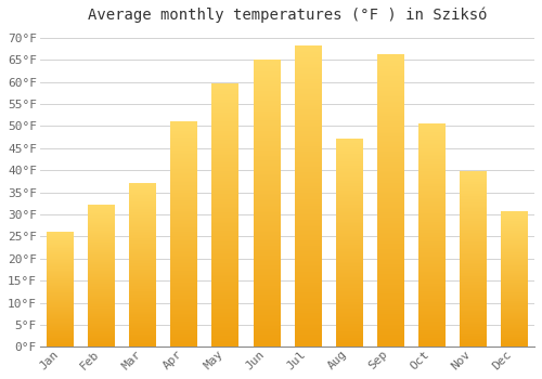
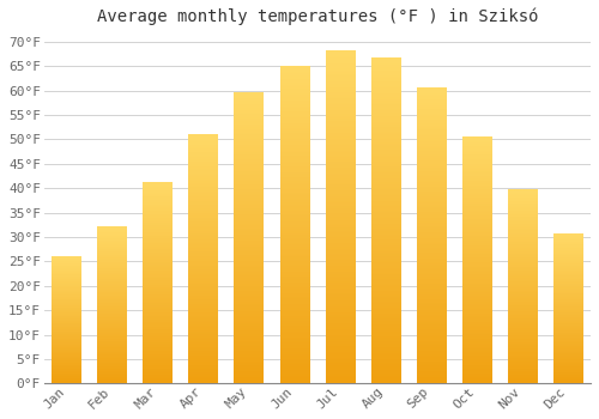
Mar: 37.0°F -> 41.0°F
Aug: 47.0°F -> 66.5°F
Sep: 66.0°F -> 60.5°F
